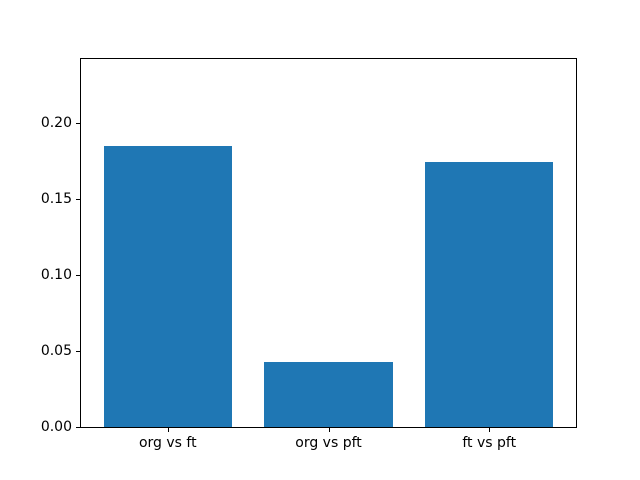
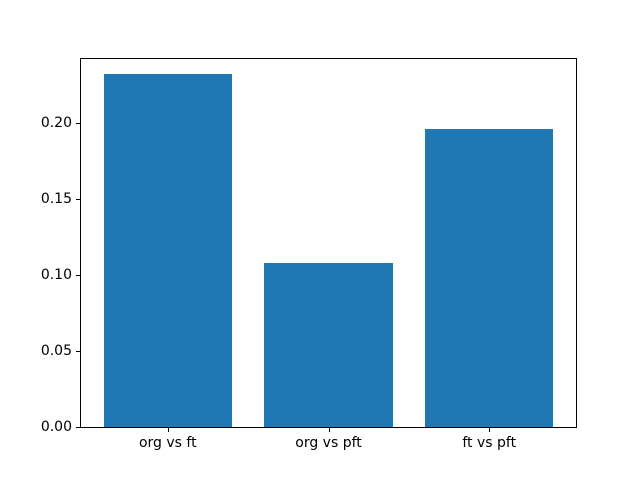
org vs ft: 0.185 -> 0.232
org vs pft: 0.043 -> 0.108
ft vs pft: 0.174 -> 0.196
